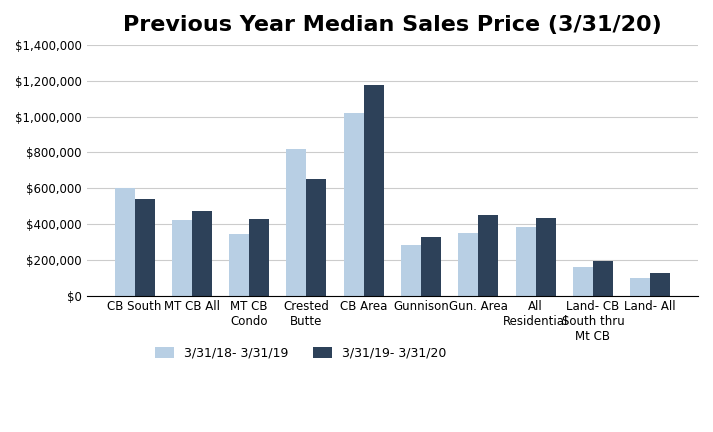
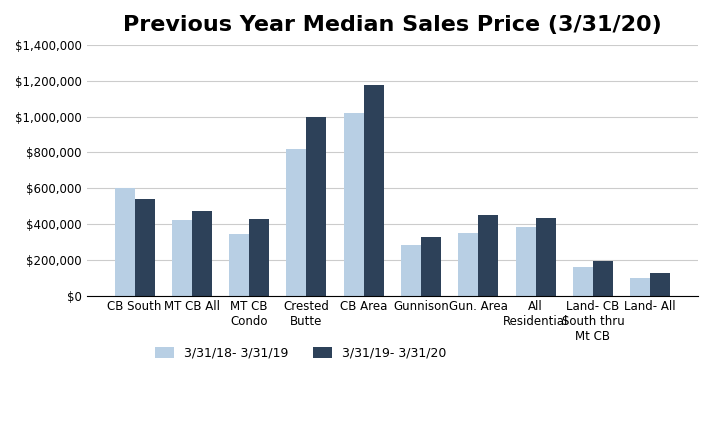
3/31/19- 3/31/20/Crested Butte: $650,000 -> $1,000,000
